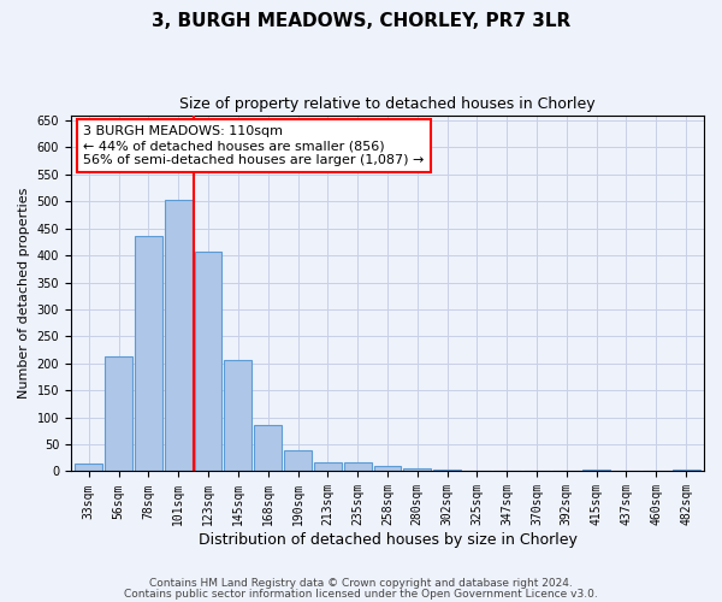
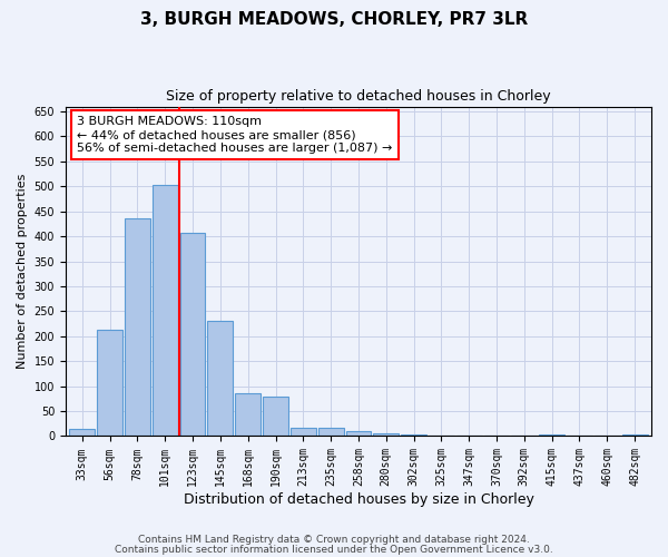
145sqm: 207 -> 230
190sqm: 40 -> 80
